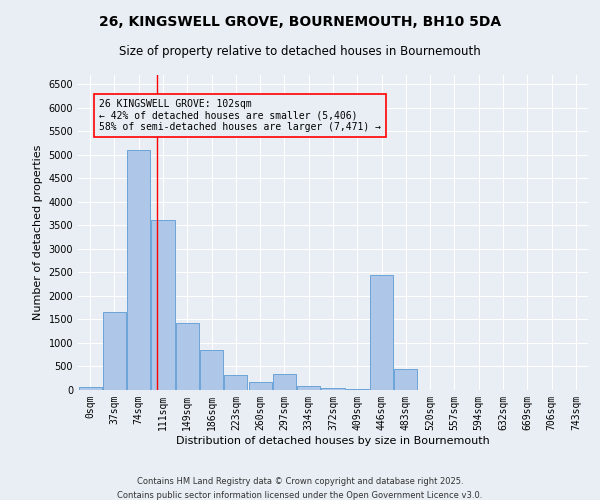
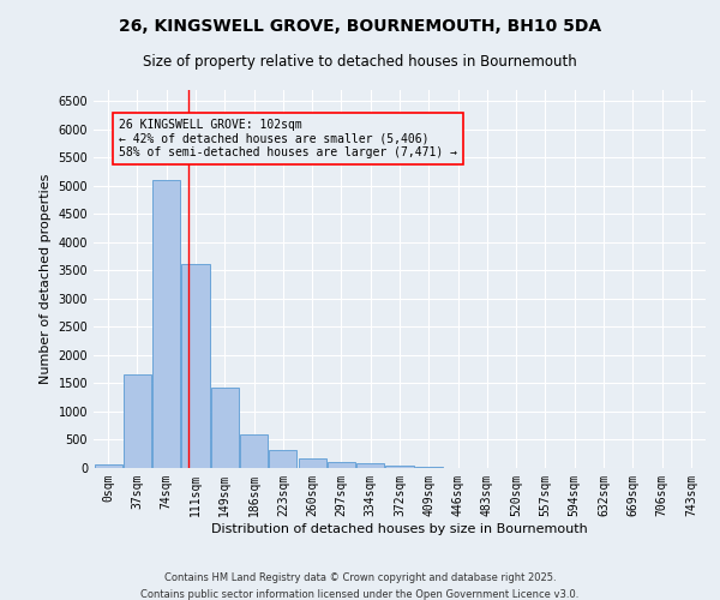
186sqm: 850 -> 600
297sqm: 350 -> 110
446sqm: 2450 -> 0
483sqm: 450 -> 0
